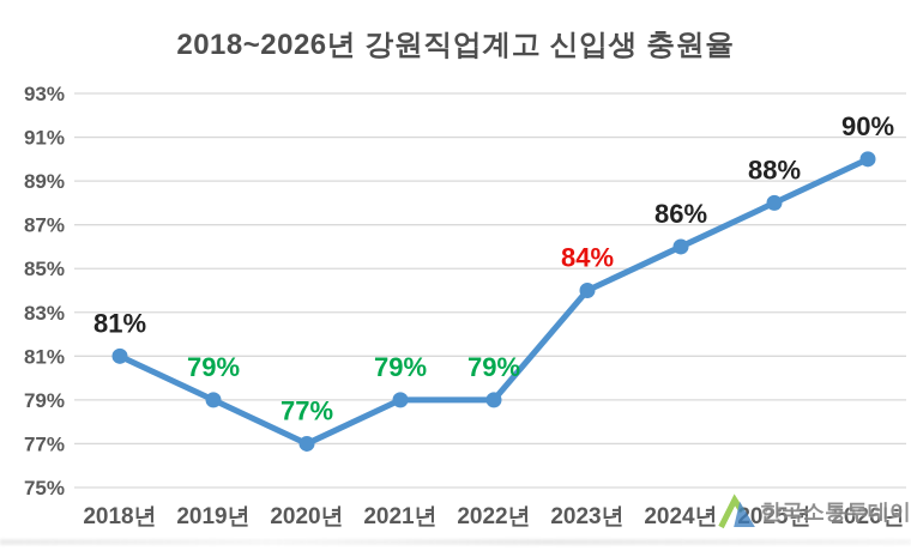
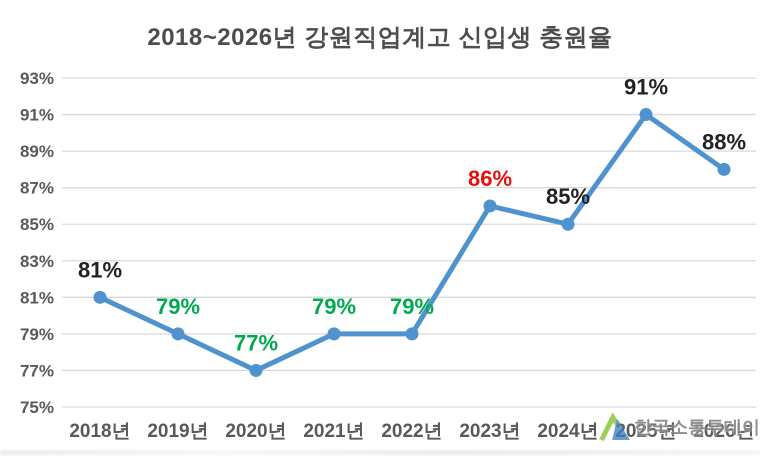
2023년: 84% -> 86%
2024년: 86% -> 85%
2025년: 88% -> 91%
2026년: 90% -> 88%
